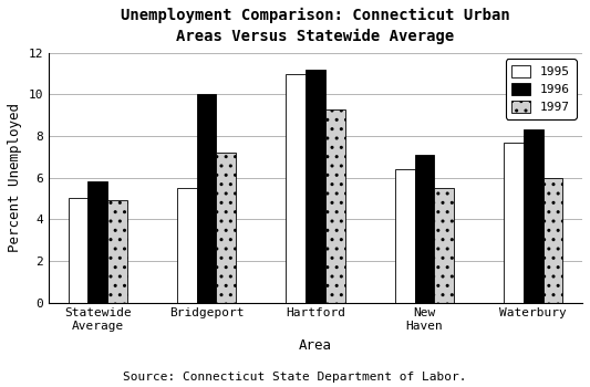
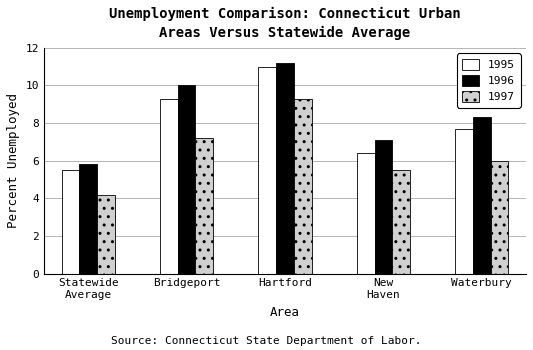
1995/Statewide Average: 5.0 -> 5.5
1997/Statewide Average: 4.9 -> 4.2
1995/Bridgeport: 5.5 -> 9.3
